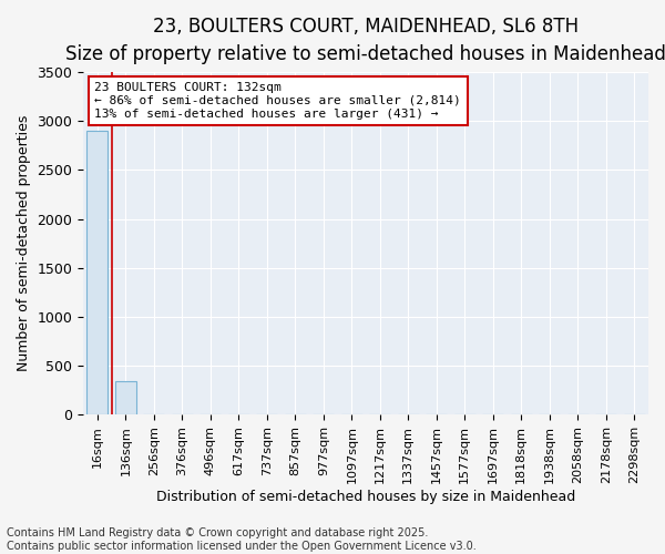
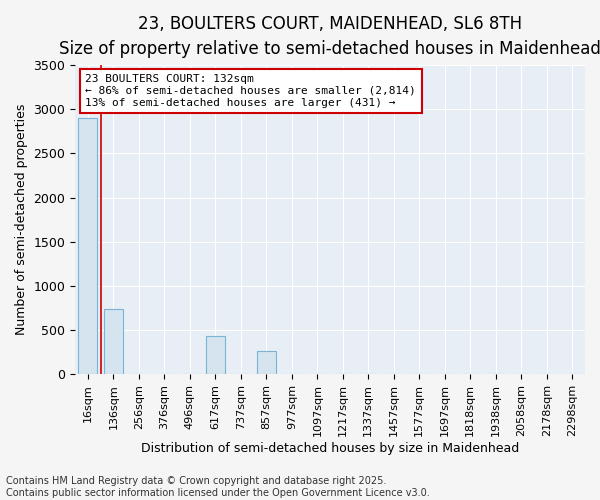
136sqm: 350 -> 740
617sqm: 0 -> 440
857sqm: 0 -> 260
